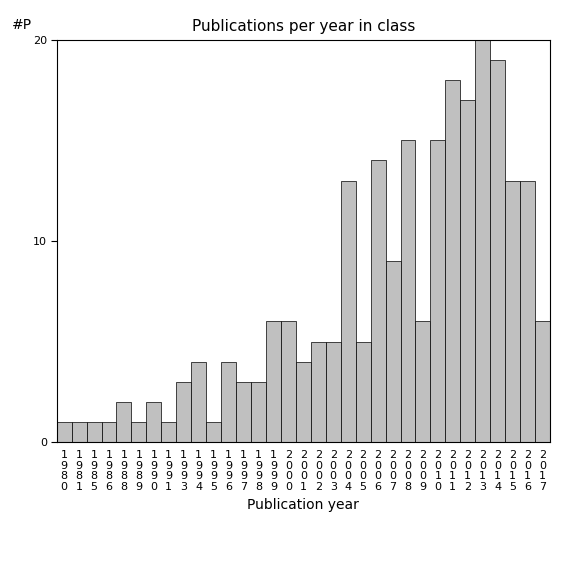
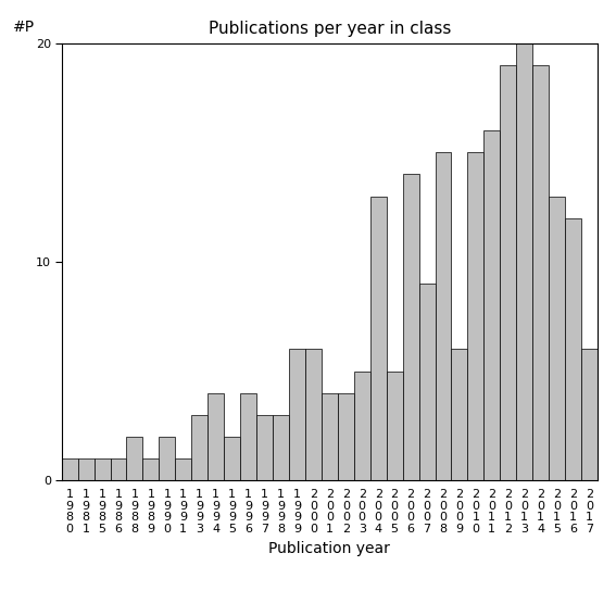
1 9 9 5: 1 -> 2
2 0 0 2: 5 -> 4
2 0 1 1: 18 -> 16
2 0 1 2: 17 -> 19
2 0 1 6: 13 -> 12
